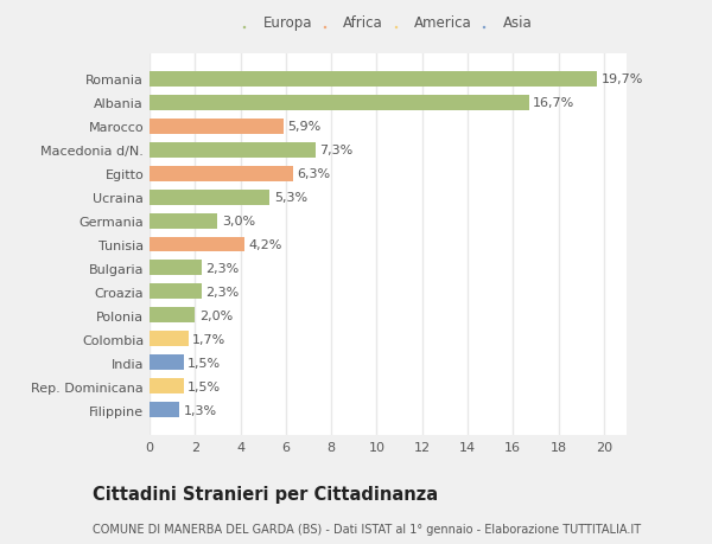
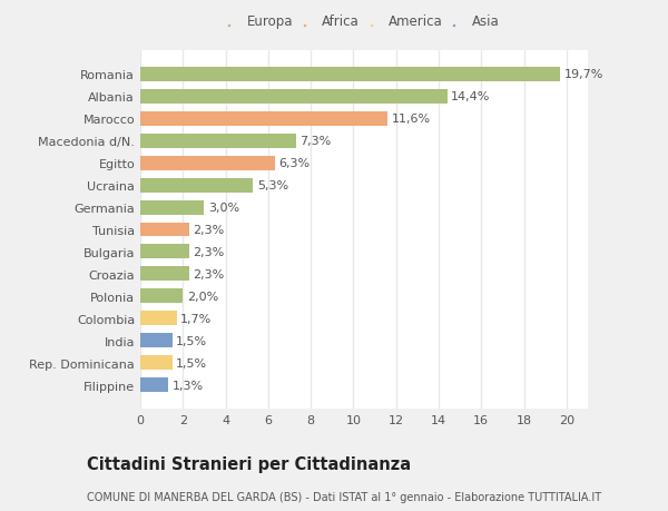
Albania: 16,7% -> 14,4%
Marocco: 5,9% -> 11,6%
Tunisia: 4,2% -> 2,3%
